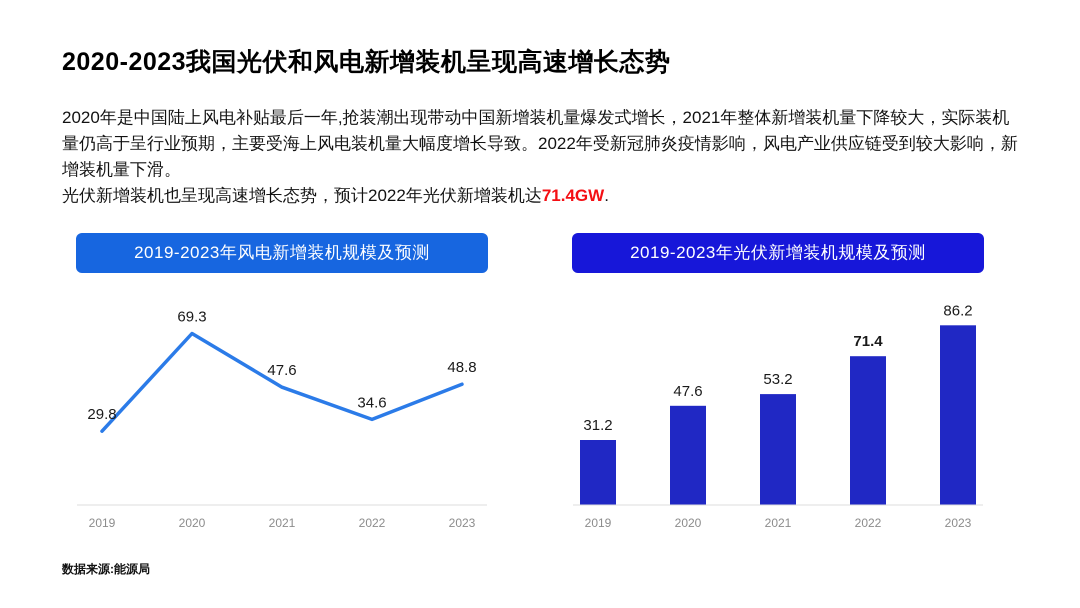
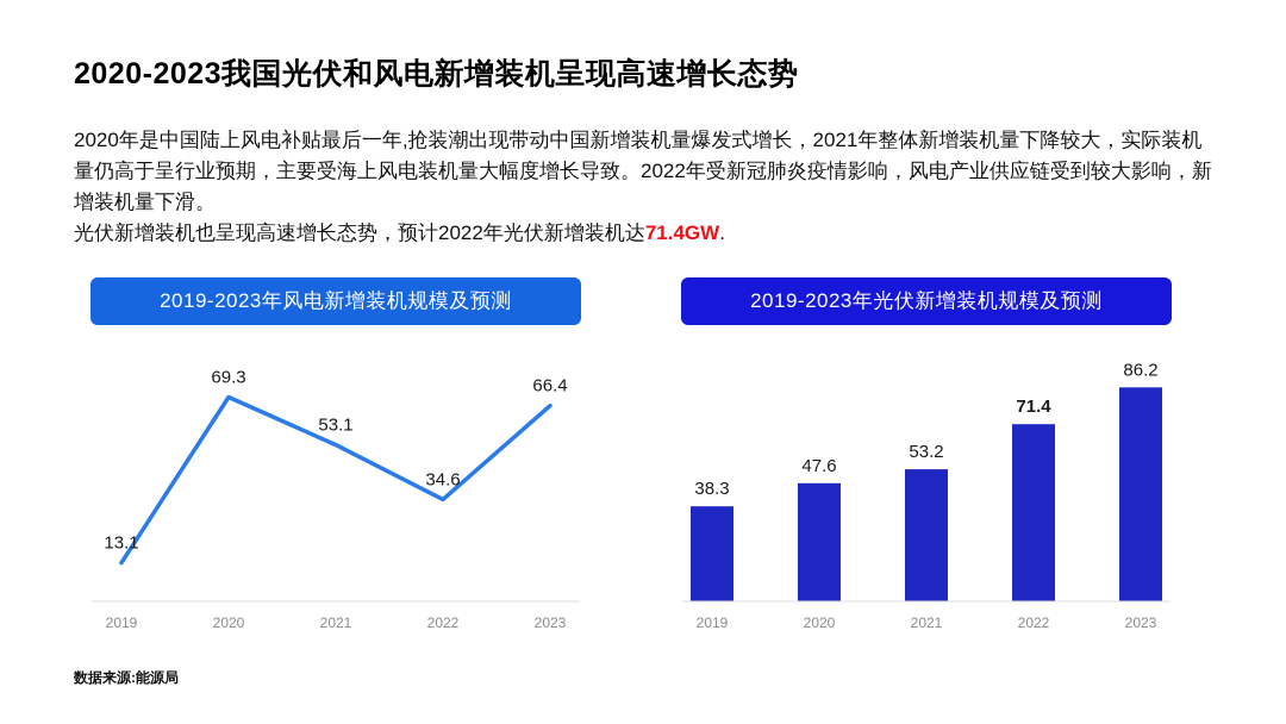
2019-2023年风电新增装机规模及预测/2019: 29.8 -> 13.1
2019-2023年风电新增装机规模及预测/2021: 47.6 -> 53.1
2019-2023年风电新增装机规模及预测/2023: 48.8 -> 66.4
2019-2023年光伏新增装机规模及预测/2019: 31.2 -> 38.3
